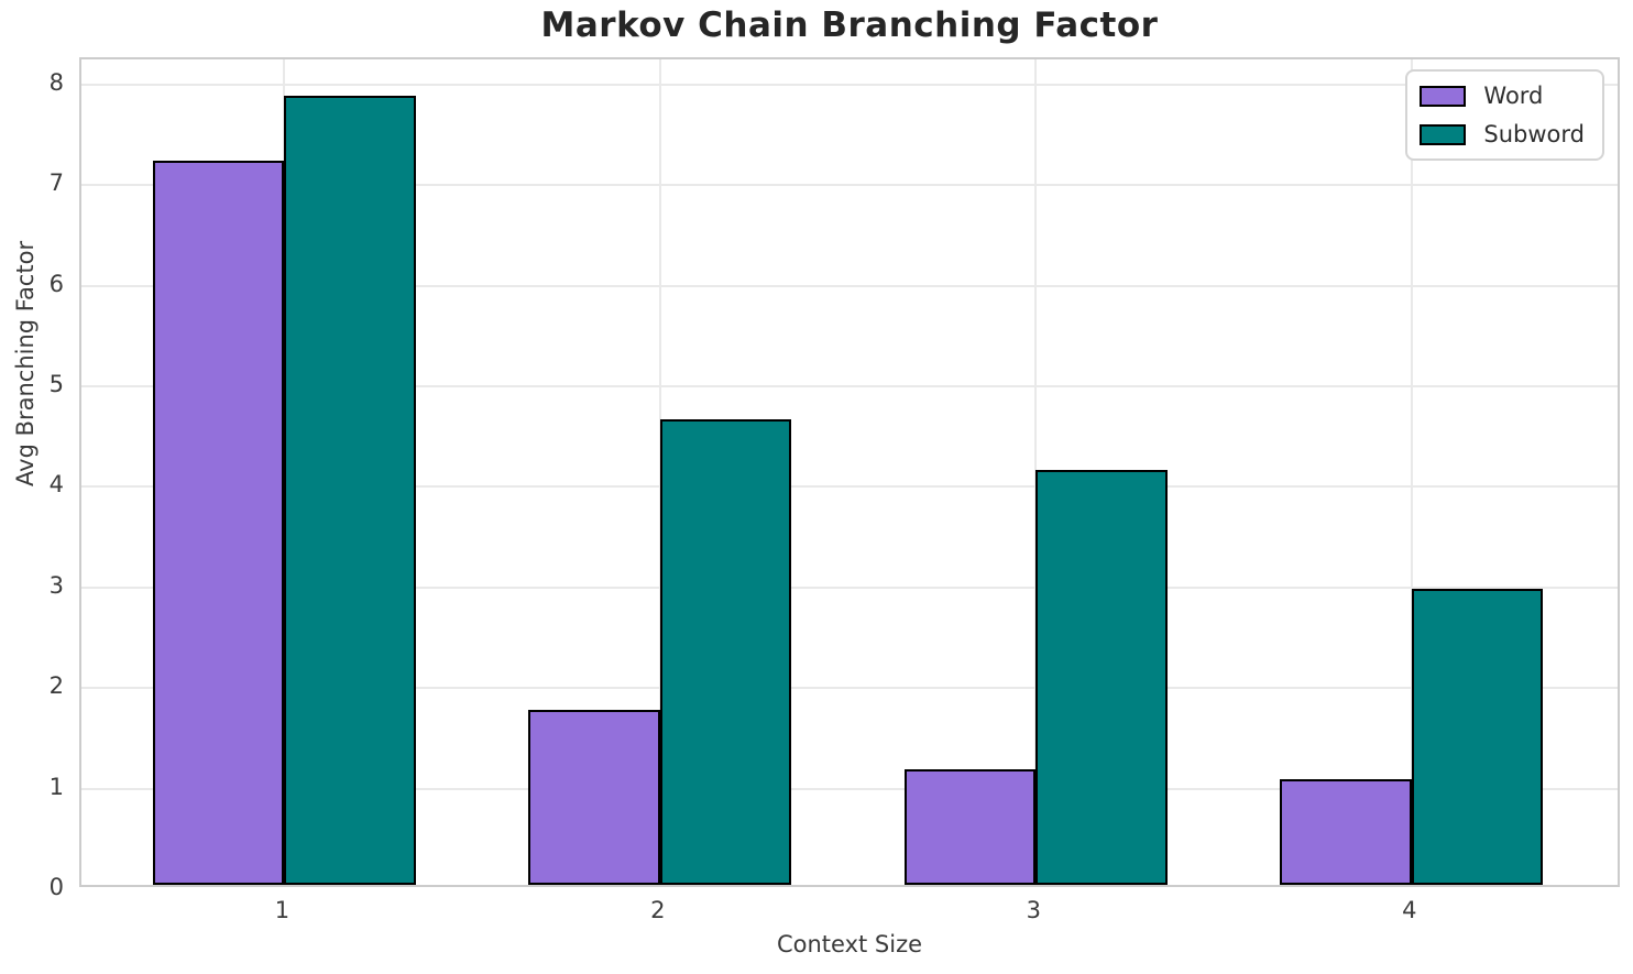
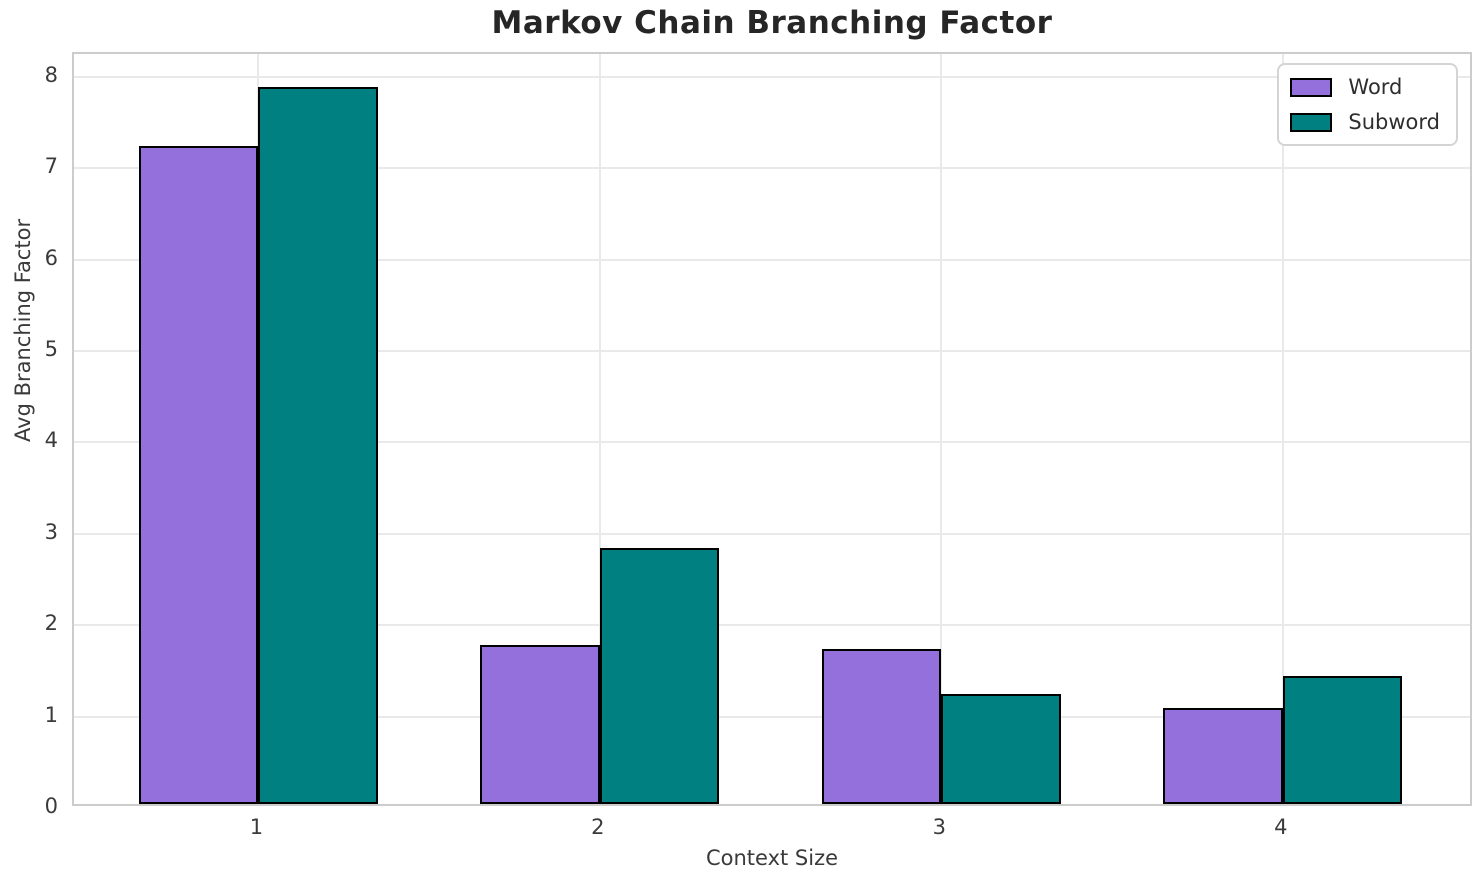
Subword/2: 4.6 -> 2.8
Word/3: 1.1 -> 1.7
Subword/3: 4.1 -> 1.2
Subword/4: 2.9 -> 1.4
